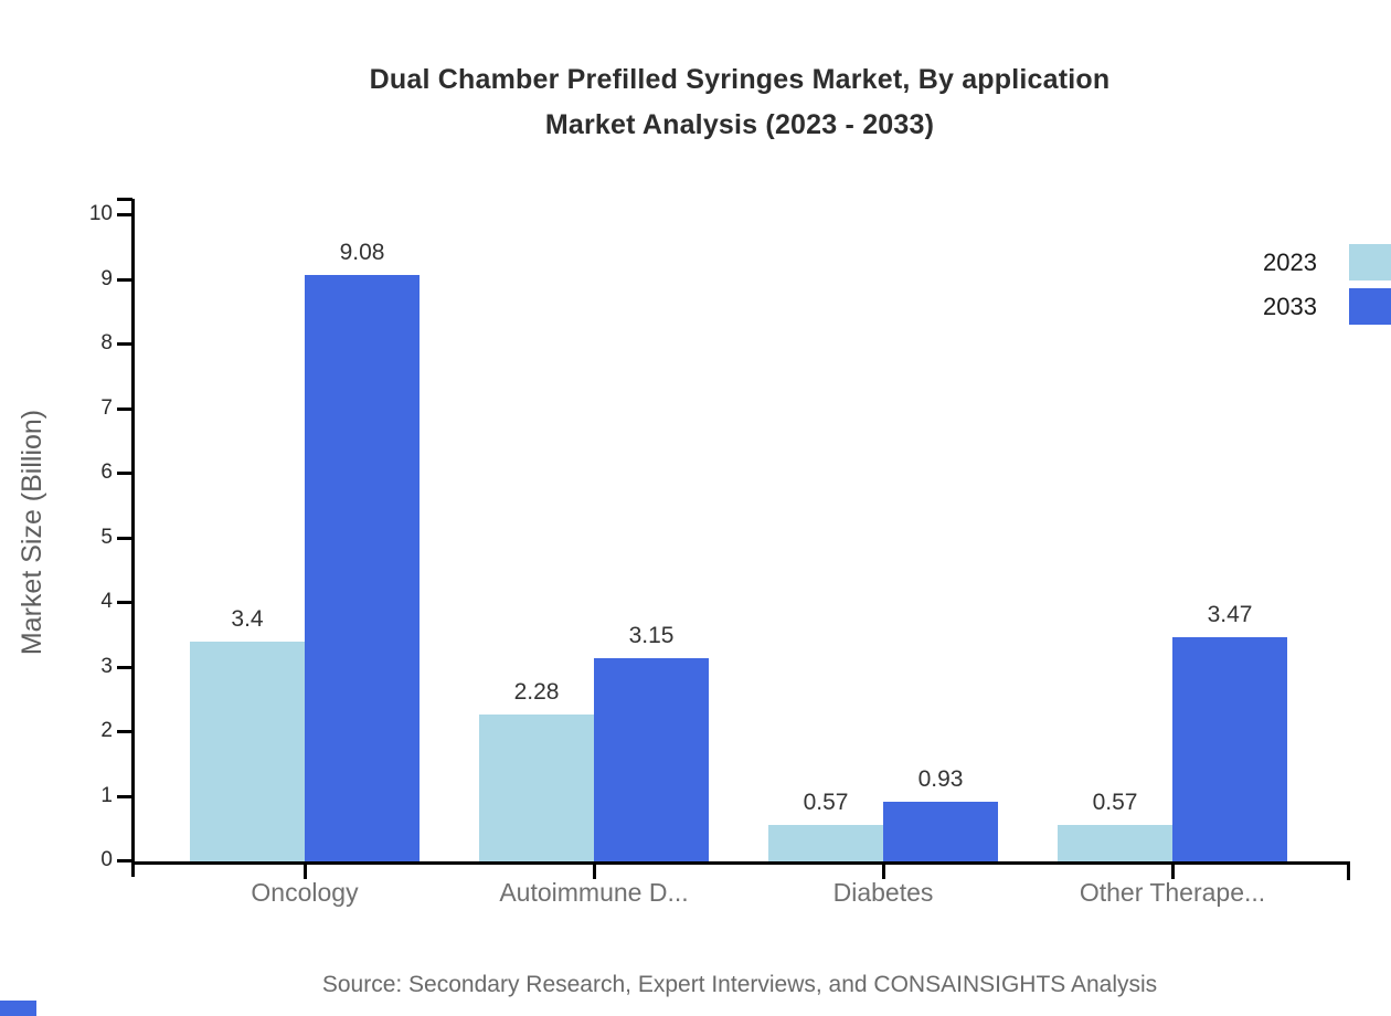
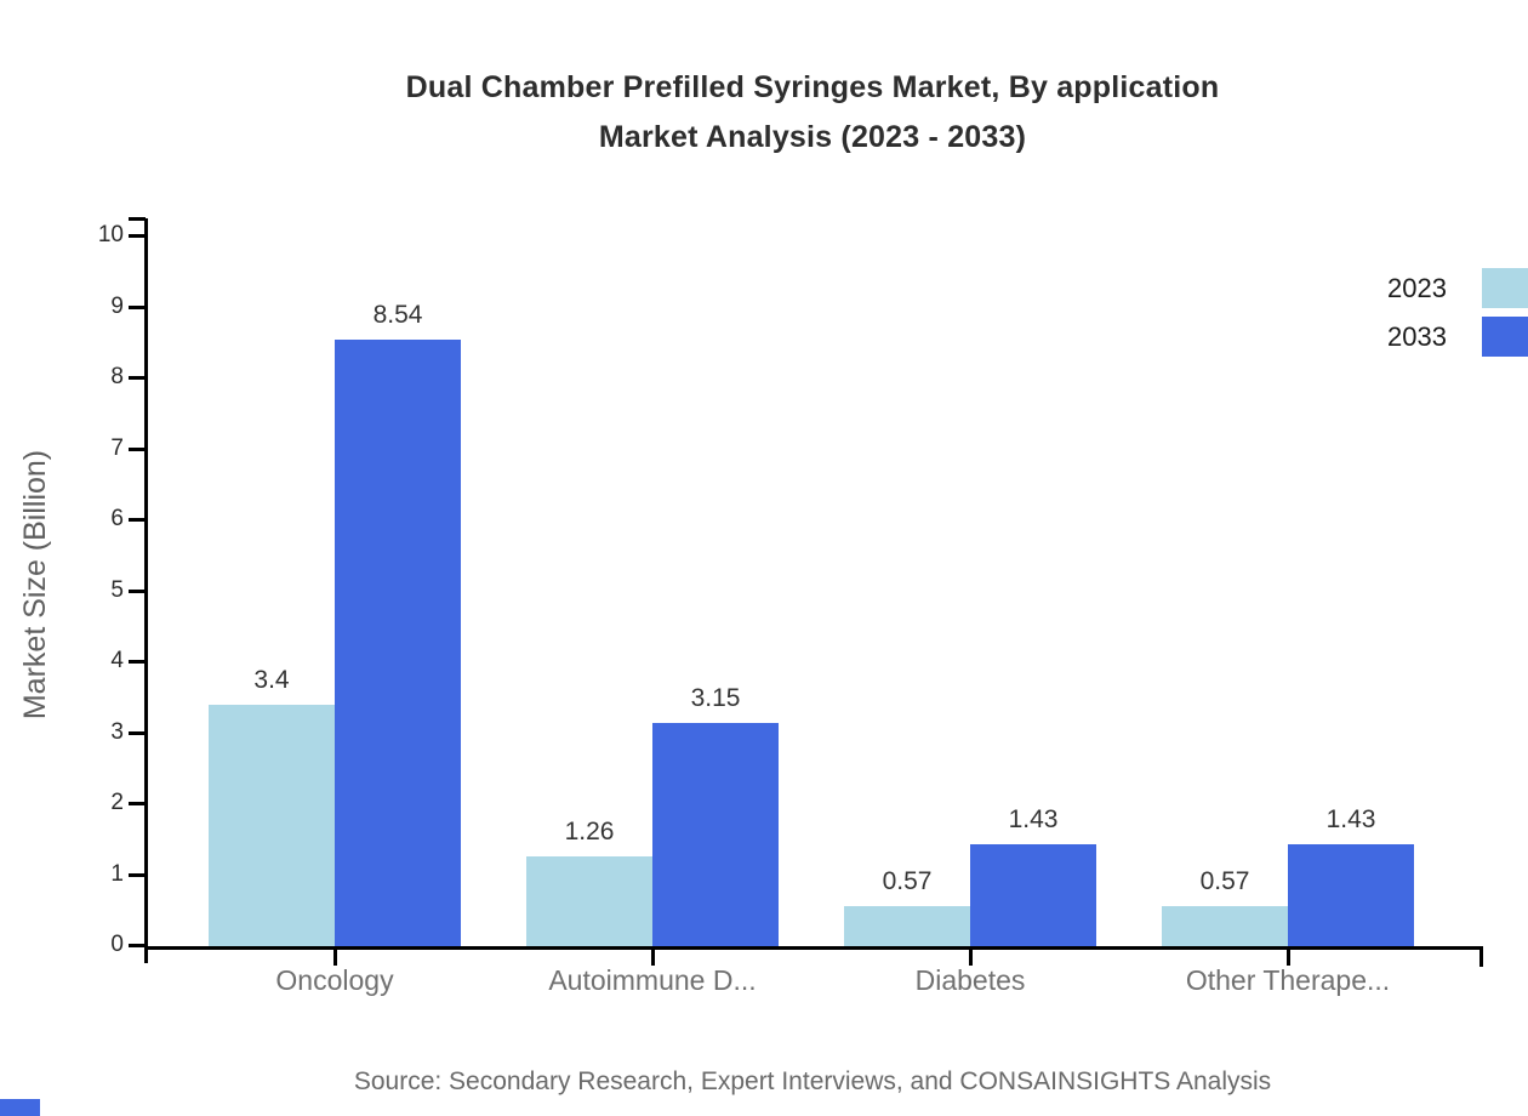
2033/Oncology: 9.08 -> 8.54
2023/Autoimmune D...: 2.28 -> 1.26
2033/Diabetes: 0.93 -> 1.43
2033/Other Therape...: 3.47 -> 1.43
